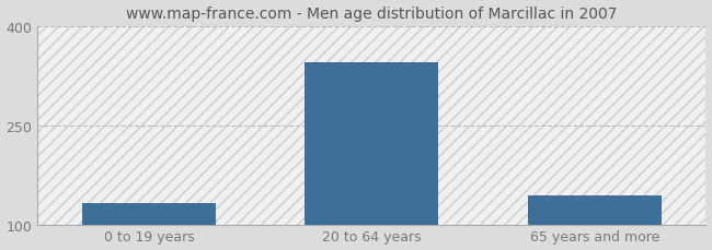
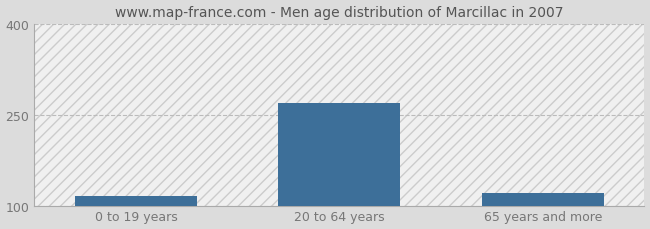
0 to 19 years: 132 -> 115
20 to 64 years: 346 -> 270
65 years and more: 144 -> 120
